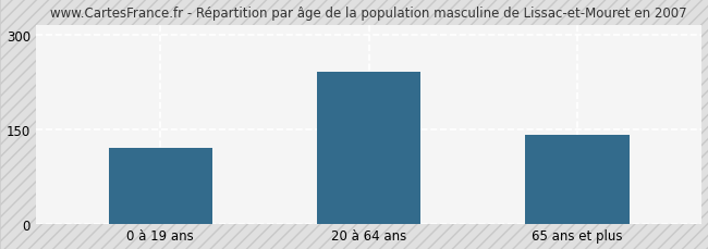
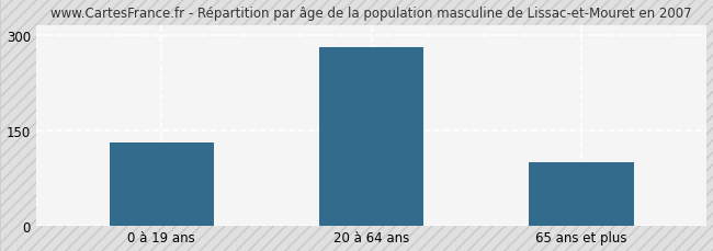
0 à 19 ans: 120 -> 130
20 à 64 ans: 240 -> 280
65 ans et plus: 140 -> 100
